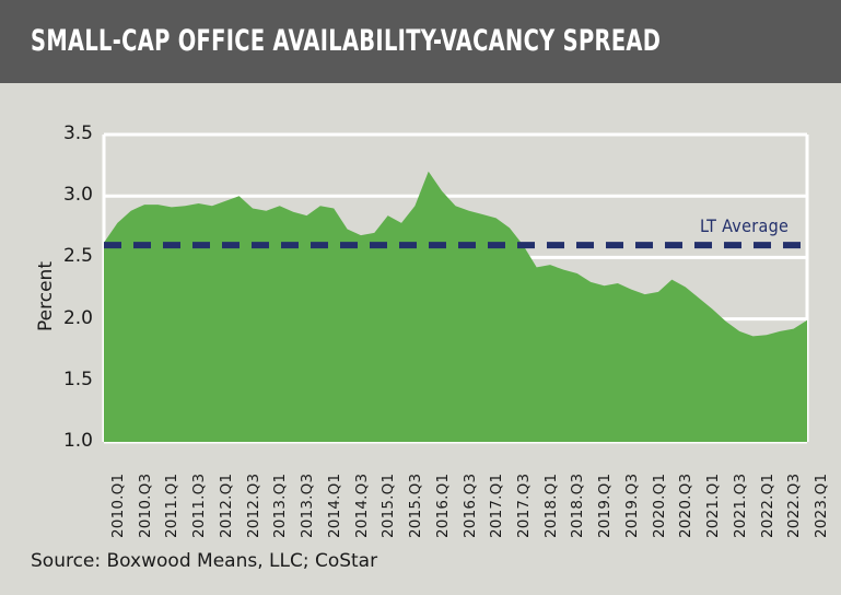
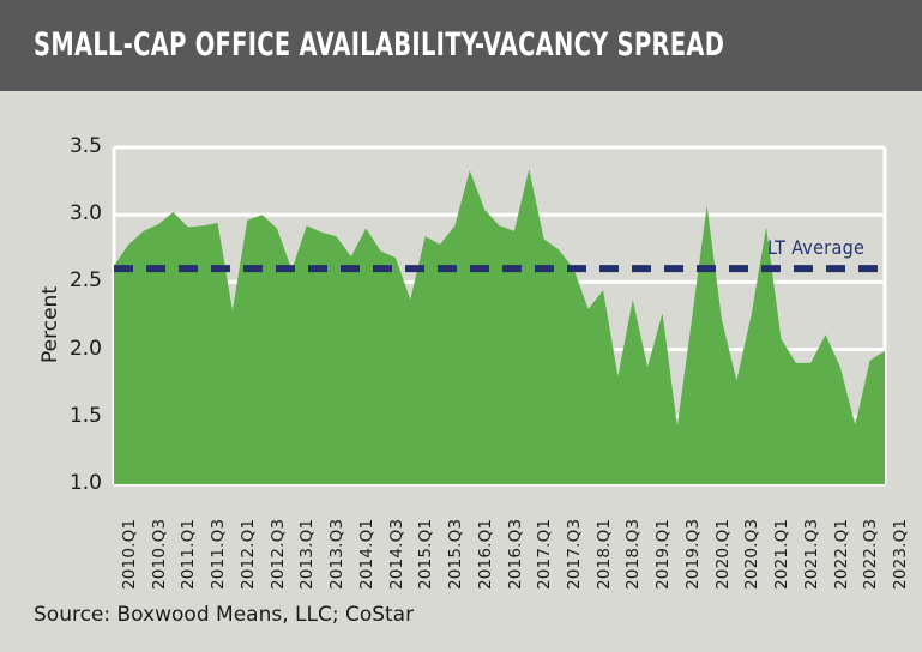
2011.Q1: 2.93 -> 3.02
2012.Q1: 2.92 -> 2.29
2013.Q1: 2.88 -> 2.59
2014.Q1: 2.92 -> 2.69
2015.Q1: 2.70 -> 2.37
2016.Q1: 3.20 -> 3.33
2017.Q1: 2.85 -> 3.34
2018.Q1: 2.42 -> 2.30
2018.Q3: 2.40 -> 1.80
2019.Q1: 2.30 -> 1.87
2019.Q3: 2.29 -> 1.43
2020.Q1: 2.20 -> 3.07
2020.Q3: 2.32 -> 1.77
2021.Q1: 2.17 -> 2.91
2021.Q3: 1.98 -> 1.90
2022.Q1: 1.86 -> 2.11
2022.Q3: 1.90 -> 1.44
